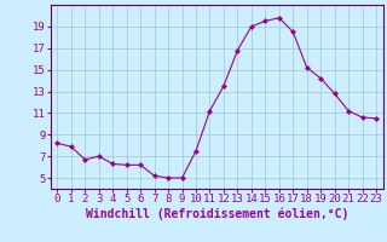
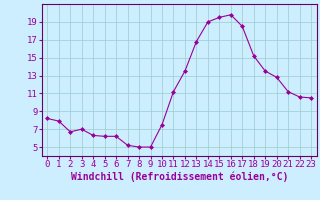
19: 14.2 -> 13.5
